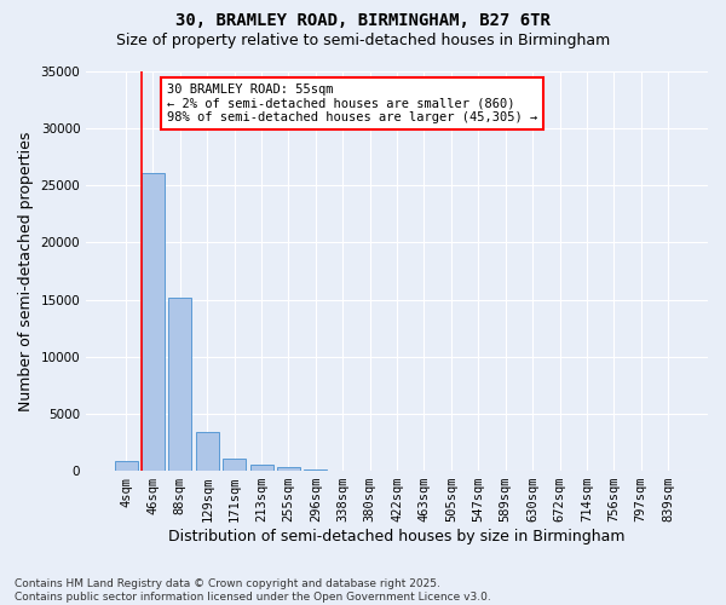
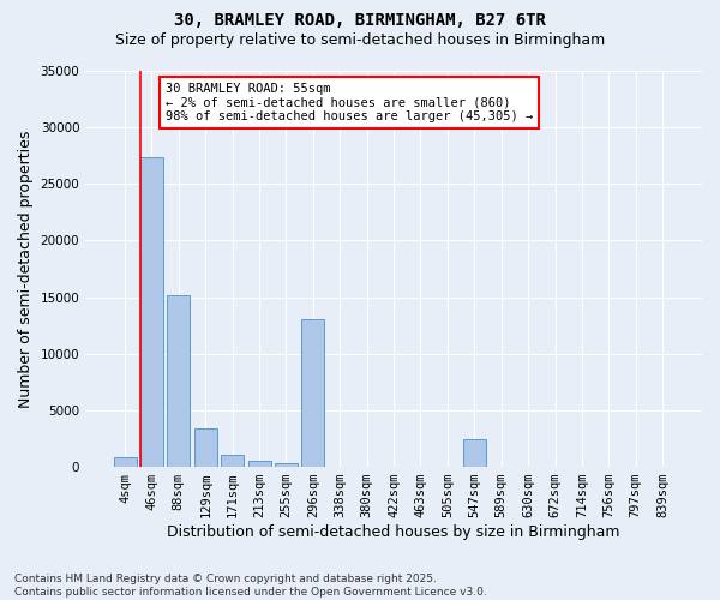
46sqm: 26100 -> 27400
296sqm: 100 -> 13000
547sqm: 0 -> 2400
